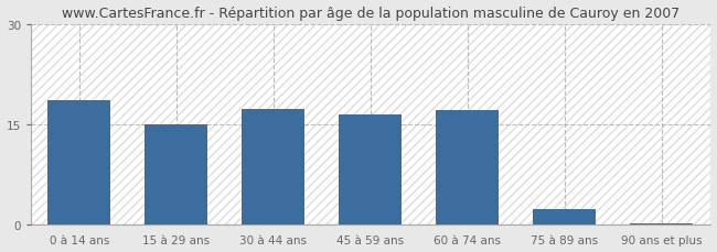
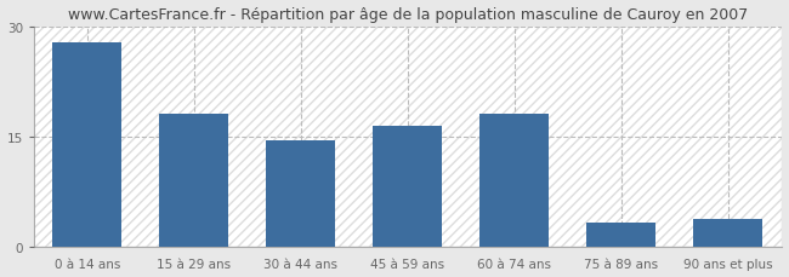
0 à 14 ans: 18.5 -> 27.8
15 à 29 ans: 15.0 -> 18.0
30 à 44 ans: 17.2 -> 14.4
60 à 74 ans: 17.0 -> 18.0
75 à 89 ans: 2.2 -> 3.2
90 ans et plus: 0.2 -> 3.8
